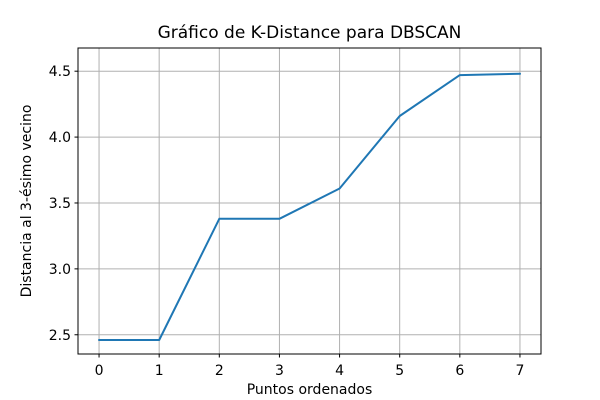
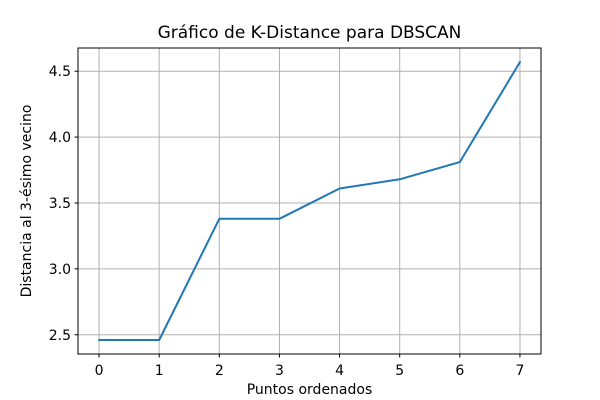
5: 4.16 -> 3.68
6: 4.47 -> 3.81
7: 4.48 -> 4.57
